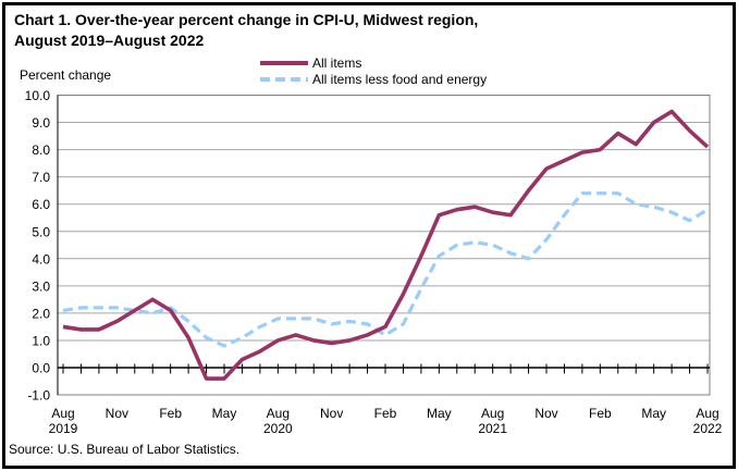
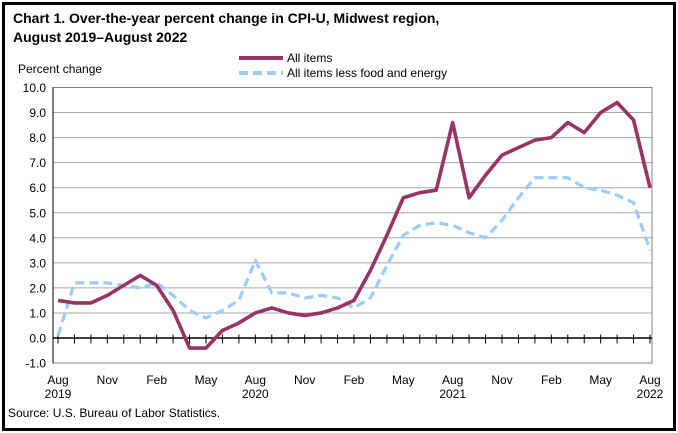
All items less food and energy/Aug 2019: 2.1 -> 0.1
All items less food and energy/Aug 2020: 1.8 -> 3.1
All items/Aug 2021: 5.7 -> 8.6
All items/Aug 2022: 8.1 -> 6.0
All items less food and energy/Aug 2022: 5.8 -> 3.5
